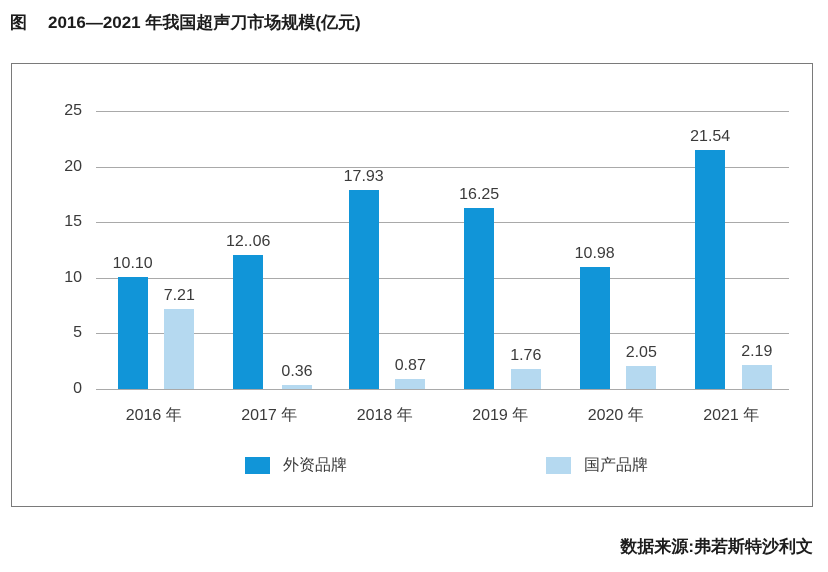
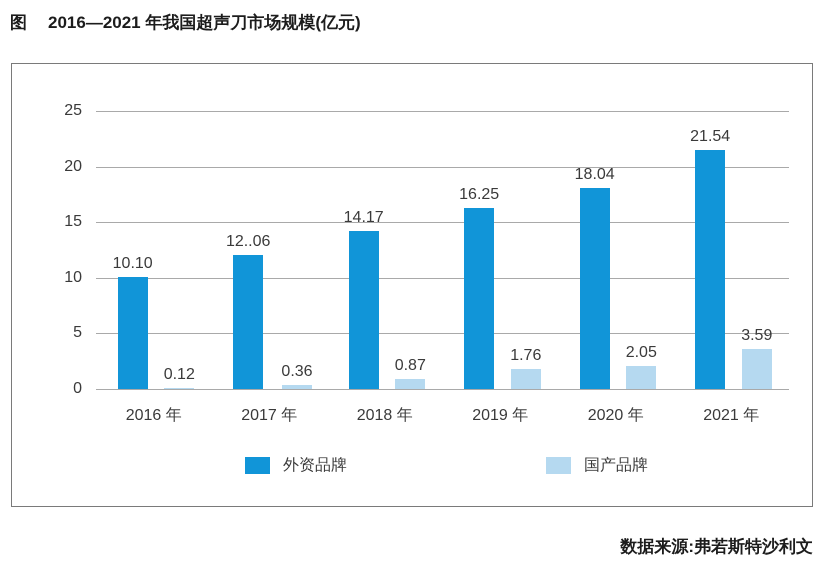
国产品牌/2016 年: 7.21 -> 0.12
外资品牌/2018 年: 17.93 -> 14.17
外资品牌/2020 年: 10.98 -> 18.04
国产品牌/2021 年: 2.19 -> 3.59
